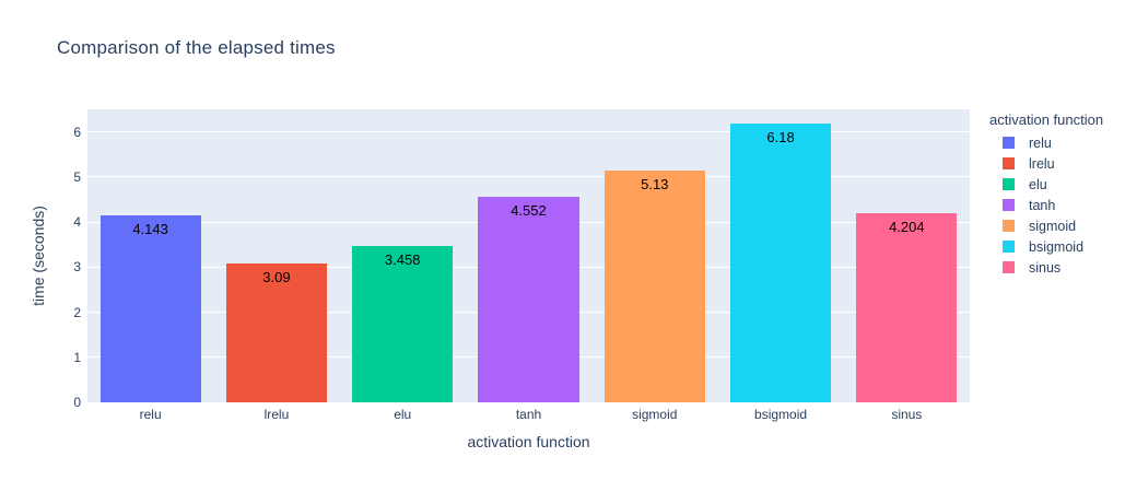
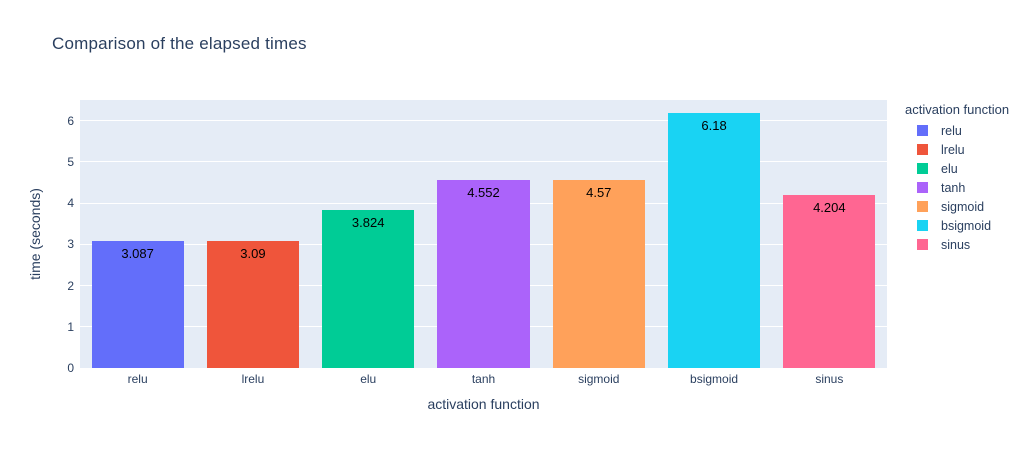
relu: 4.143 -> 3.087
elu: 3.458 -> 3.824
sigmoid: 5.13 -> 4.57
